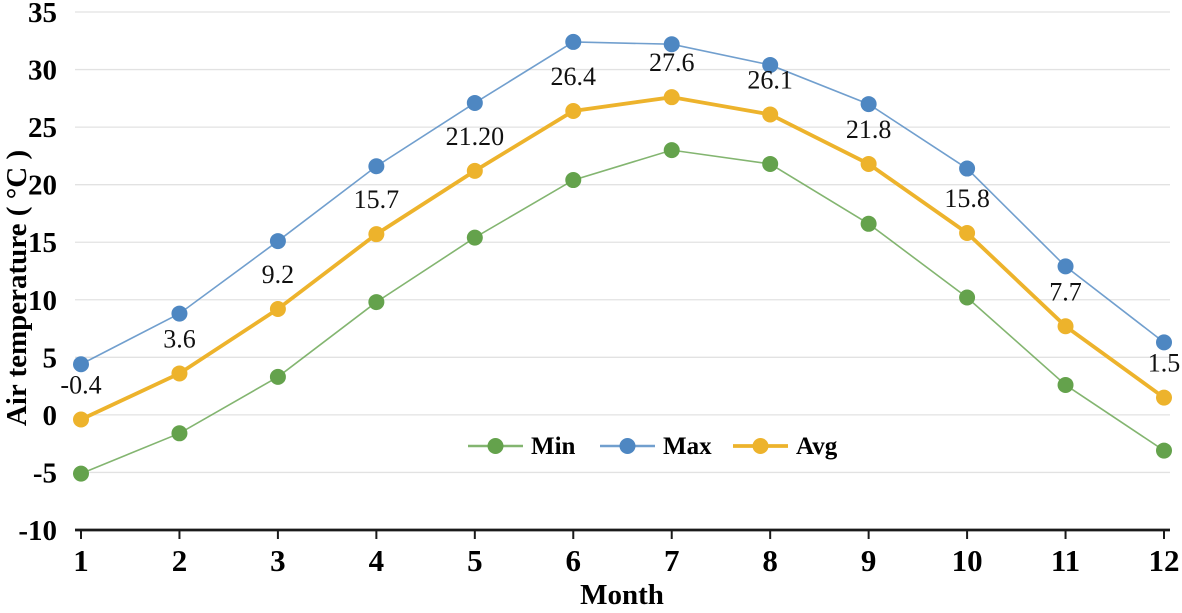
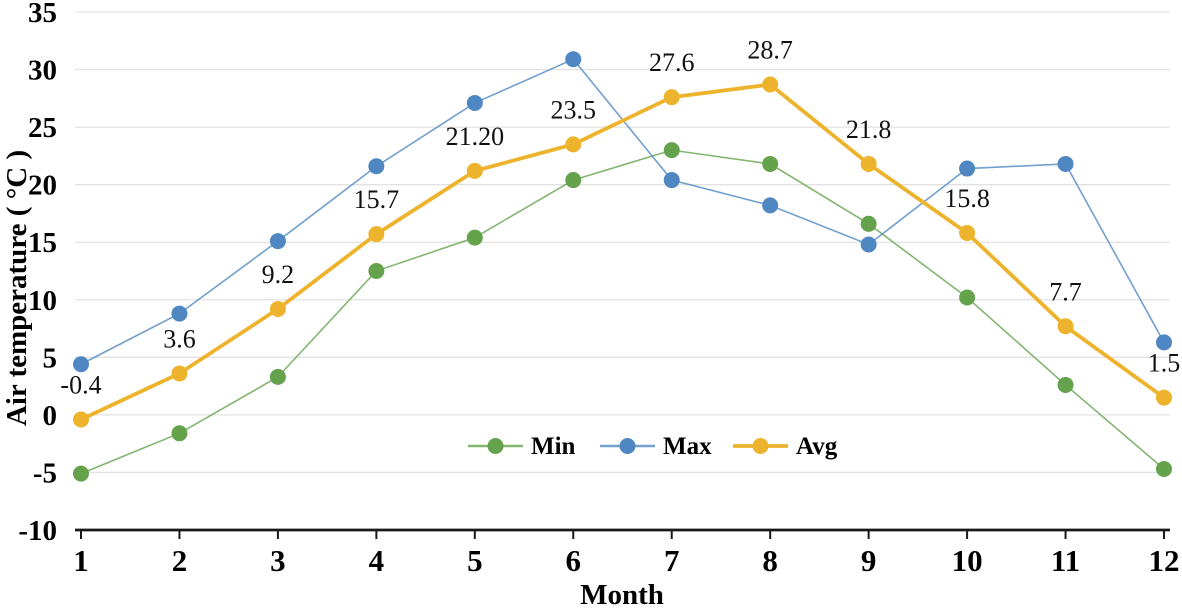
Min/4: 9.8 -> 12.5
Max/6: 32.4 -> 30.9
Avg/6: 26.4 -> 23.5
Max/7: 32.2 -> 20.4
Max/8: 30.4 -> 18.2
Avg/8: 26.1 -> 28.7
Max/9: 27.0 -> 14.8
Max/11: 12.9 -> 21.8
Min/12: -3.1 -> -4.7
